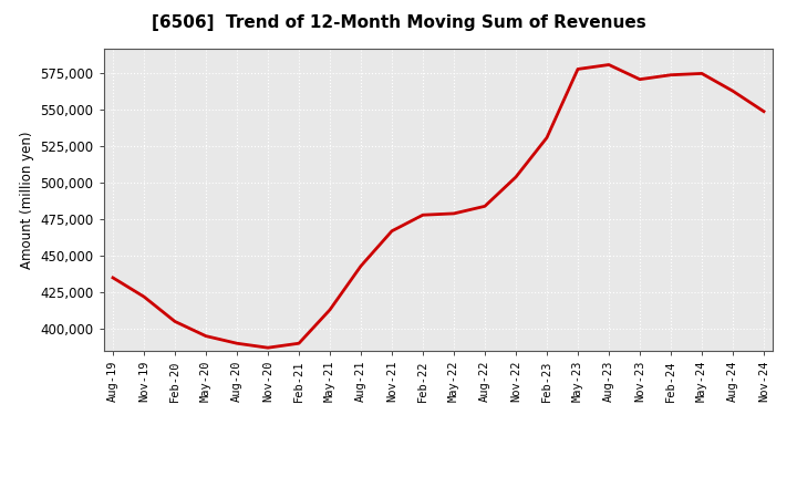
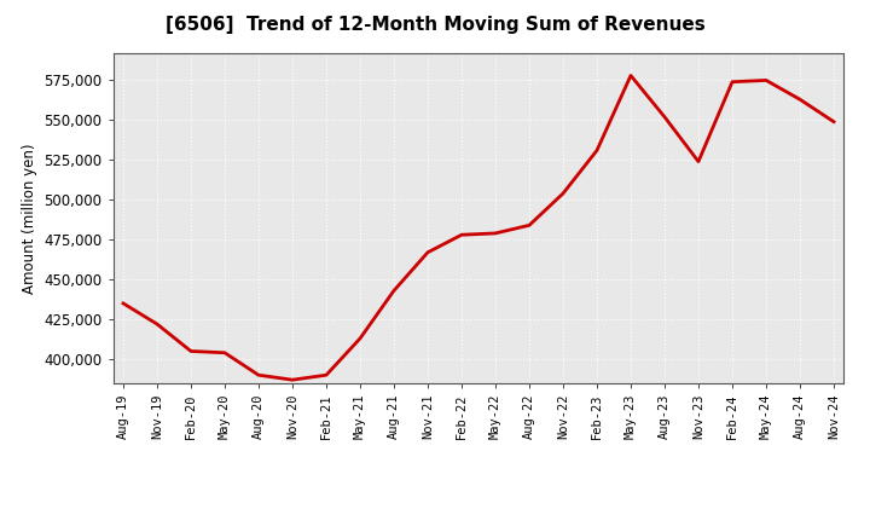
May-20: 395,000 -> 404,000
Aug-23: 581,000 -> 552,000
Nov-23: 571,000 -> 524,000
